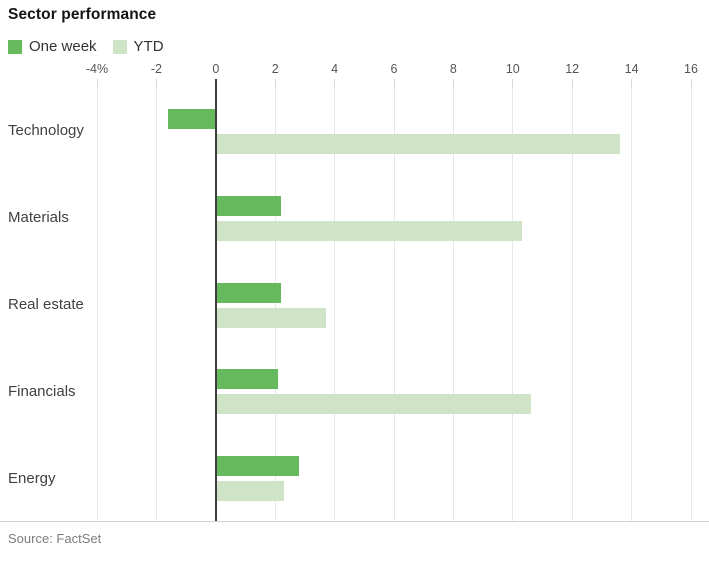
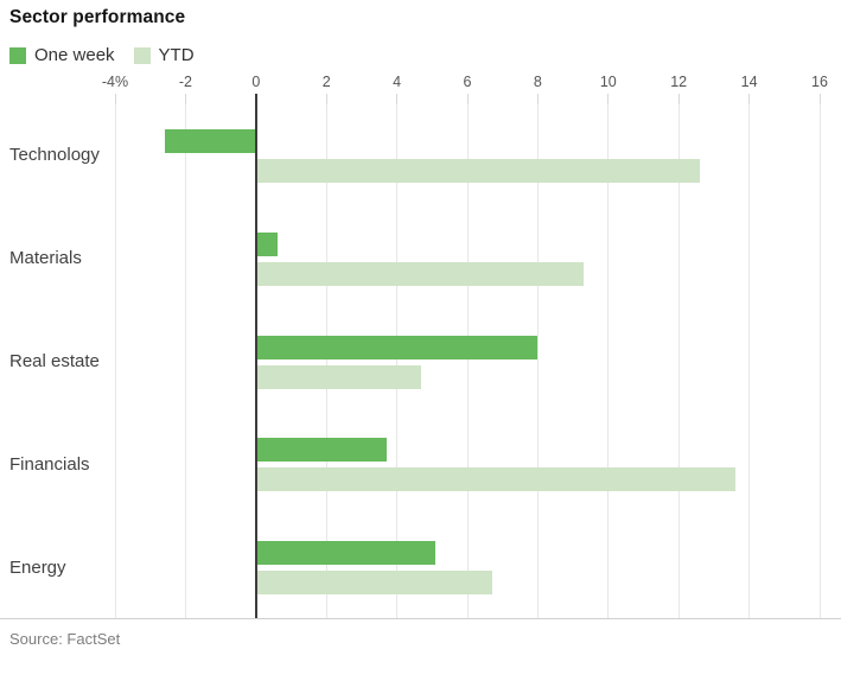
One week/Technology: -1.6 -> -2.6
YTD/Technology: 13.6 -> 12.6
One week/Materials: 2.2 -> 0.6
YTD/Materials: 10.3 -> 9.3
One week/Real estate: 2.2 -> 8.0
YTD/Real estate: 3.7 -> 4.7
One week/Financials: 2.1 -> 3.7
YTD/Financials: 10.6 -> 13.6
One week/Energy: 2.8 -> 5.1
YTD/Energy: 2.3 -> 6.7
